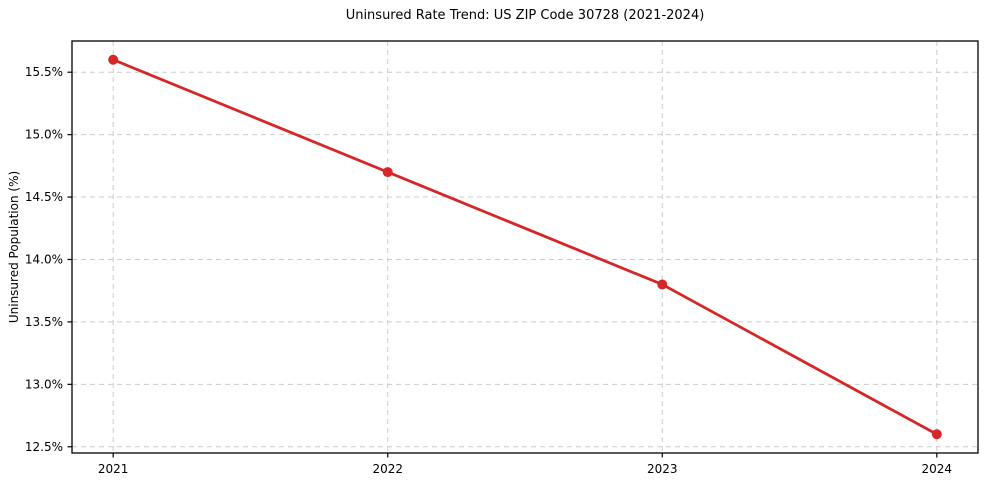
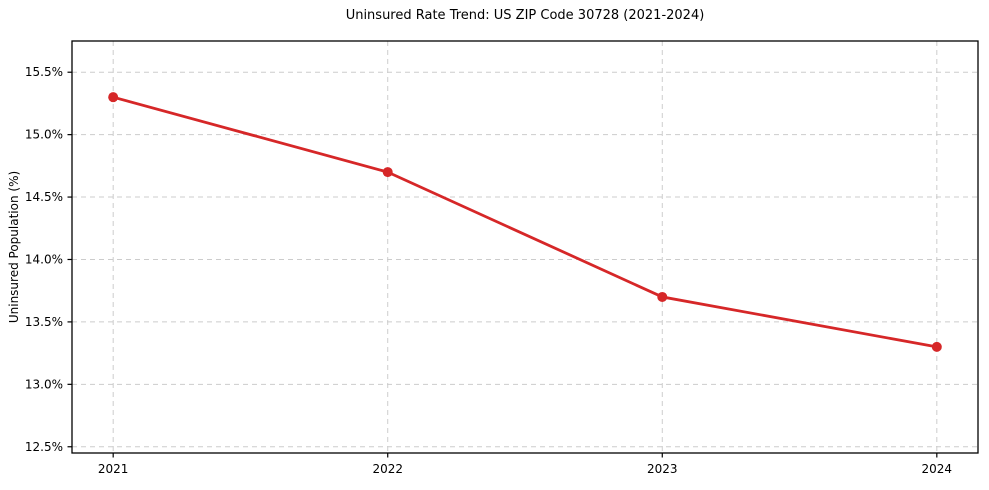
2021: 15.6% -> 15.3%
2023: 13.8% -> 13.7%
2024: 12.6% -> 13.3%
